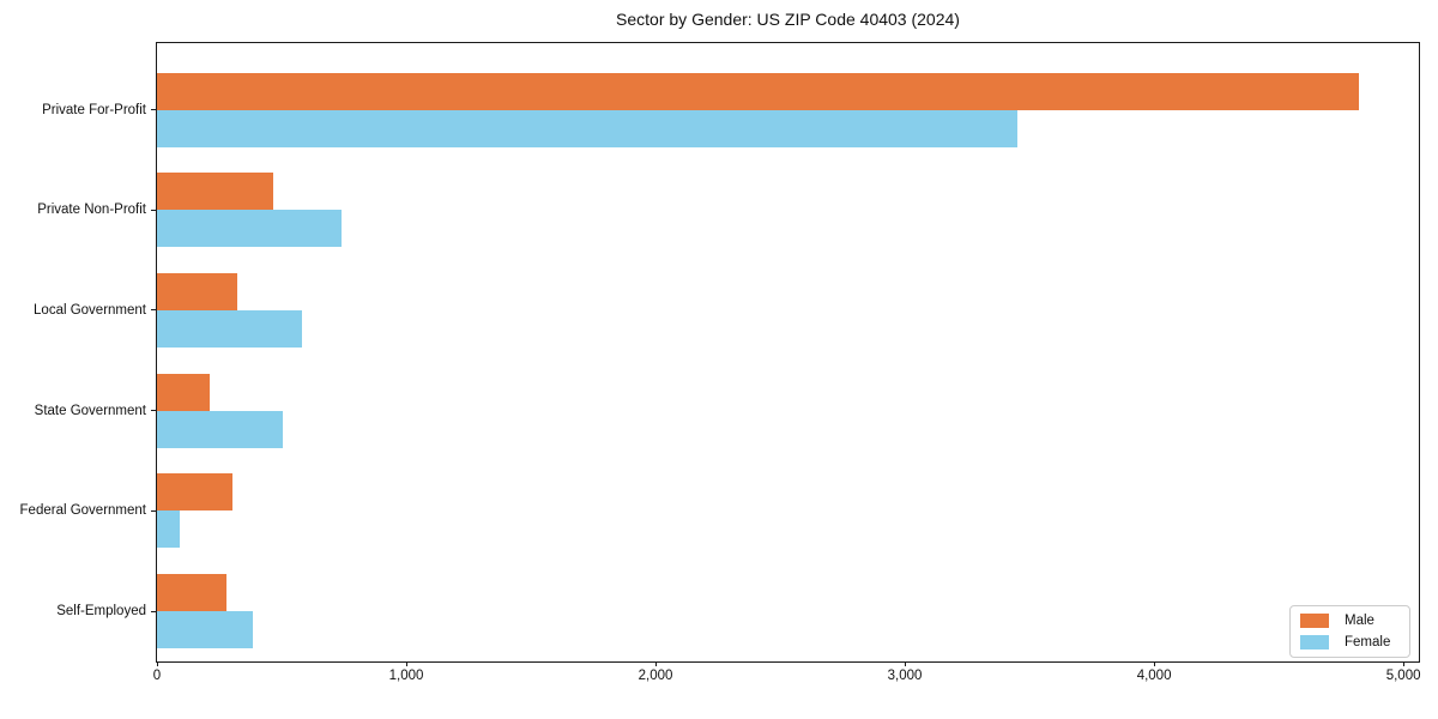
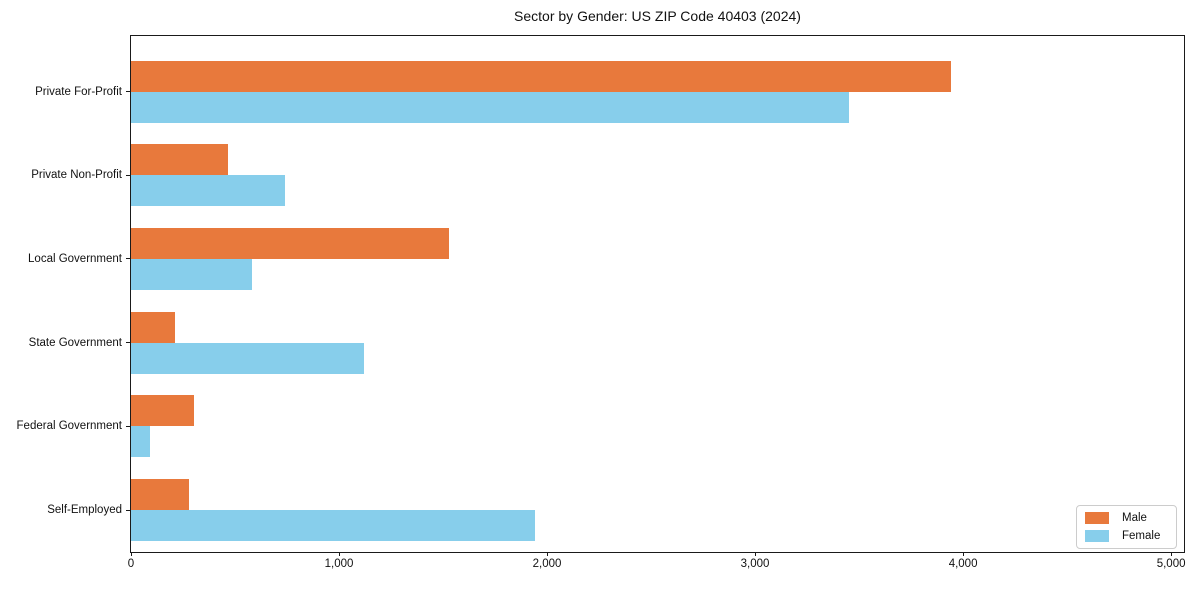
Male/Private For-Profit: 4820 -> 3940
Male/Local Government: 320 -> 1530
Female/State Government: 500 -> 1120
Female/Self-Employed: 380 -> 1940
